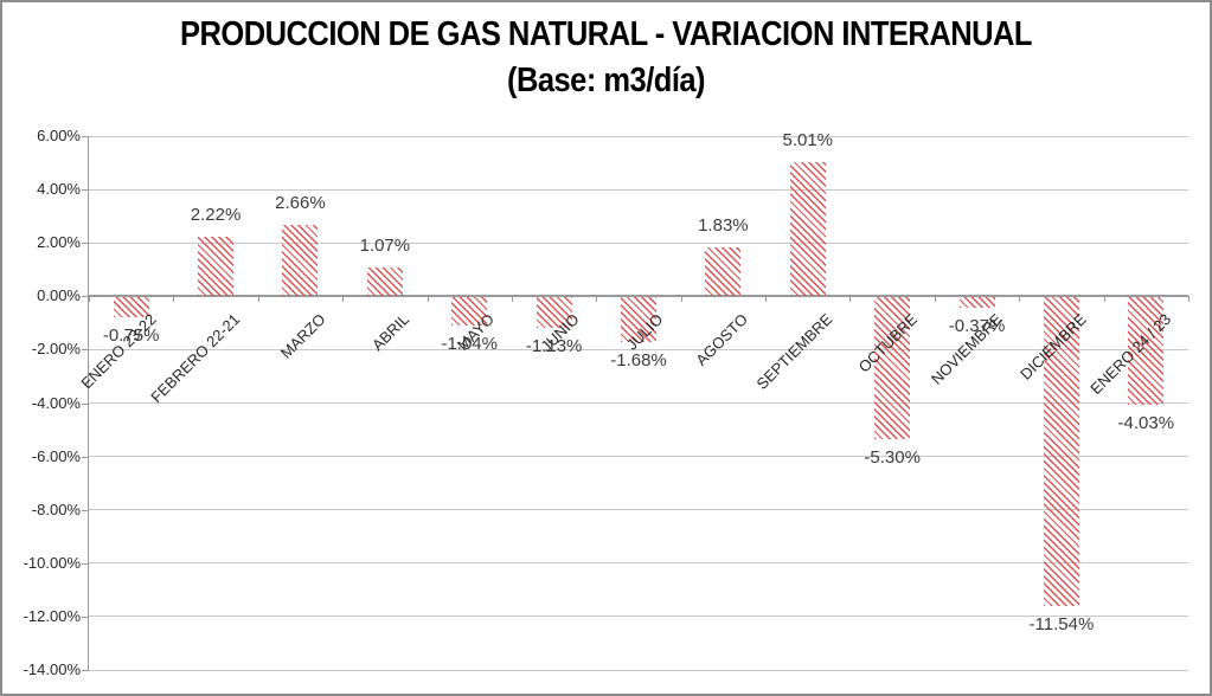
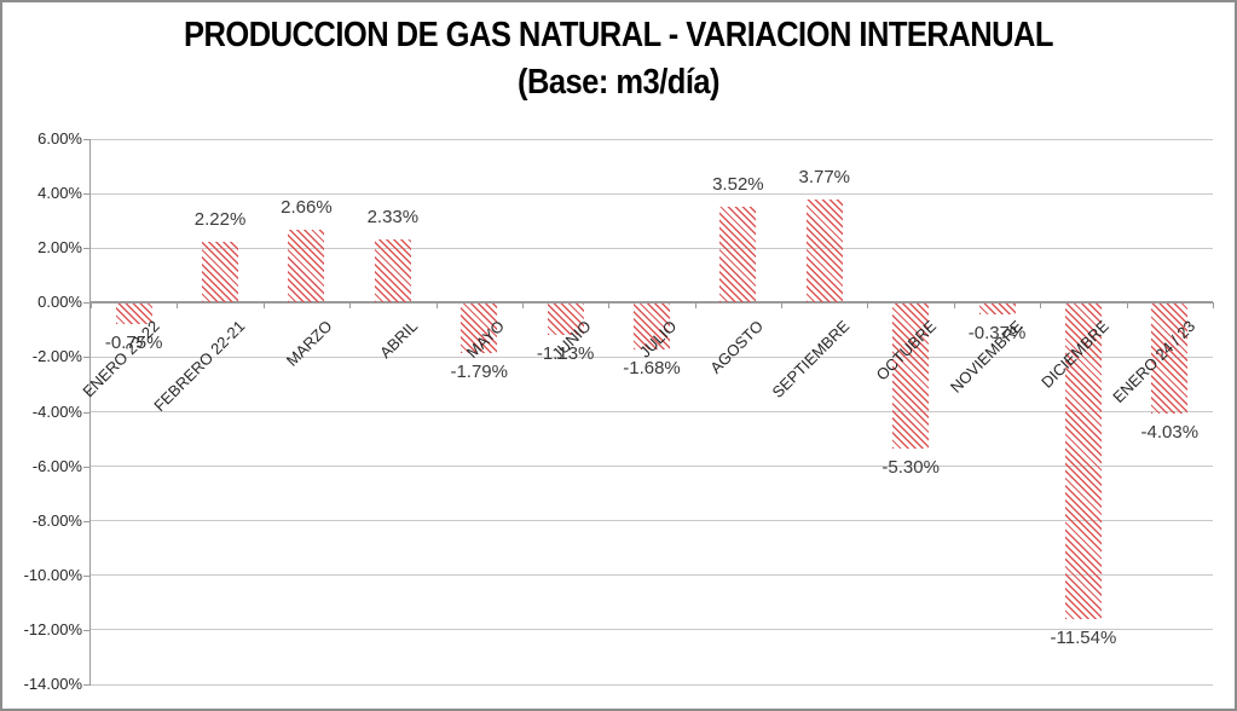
ABRIL: 1.07% -> 2.33%
MAYO: -1.04% -> -1.79%
AGOSTO: 1.83% -> 3.52%
SEPTIEMBRE: 5.01% -> 3.77%
